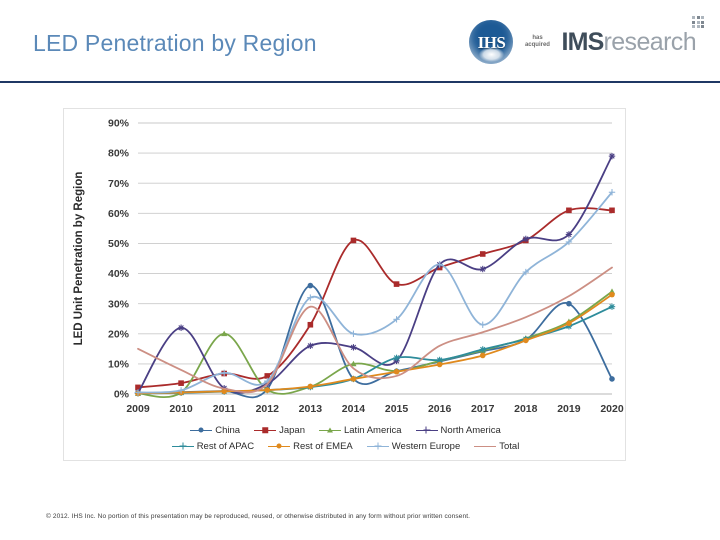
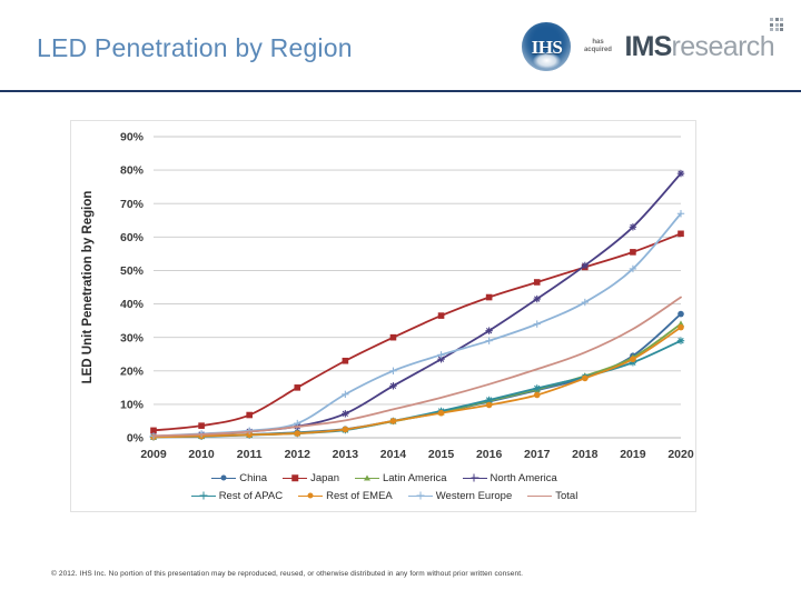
Total/2009: 15% -> 1%
North America/2010: 22% -> 1%
Total/2010: 8% -> 1%
Latin America/2011: 20% -> 1%
Western Europe/2011: 7% -> 2%
Japan/2012: 6% -> 15%
China/2013: 36% -> 3%
North America/2013: 16% -> 7%
Western Europe/2013: 32% -> 13%
Total/2013: 29% -> 5%
Japan/2014: 51% -> 30%
Latin America/2014: 10% -> 5%
North America/2015: 11% -> 24%
Rest of APAC/2015: 12% -> 8%
Total/2015: 6% -> 12%
North America/2016: 43% -> 32%
Western Europe/2016: 43% -> 29%
Western Europe/2017: 23% -> 34%
China/2019: 30% -> 24%
Japan/2019: 61% -> 56%
North America/2019: 53% -> 63%
China/2020: 5% -> 37%
